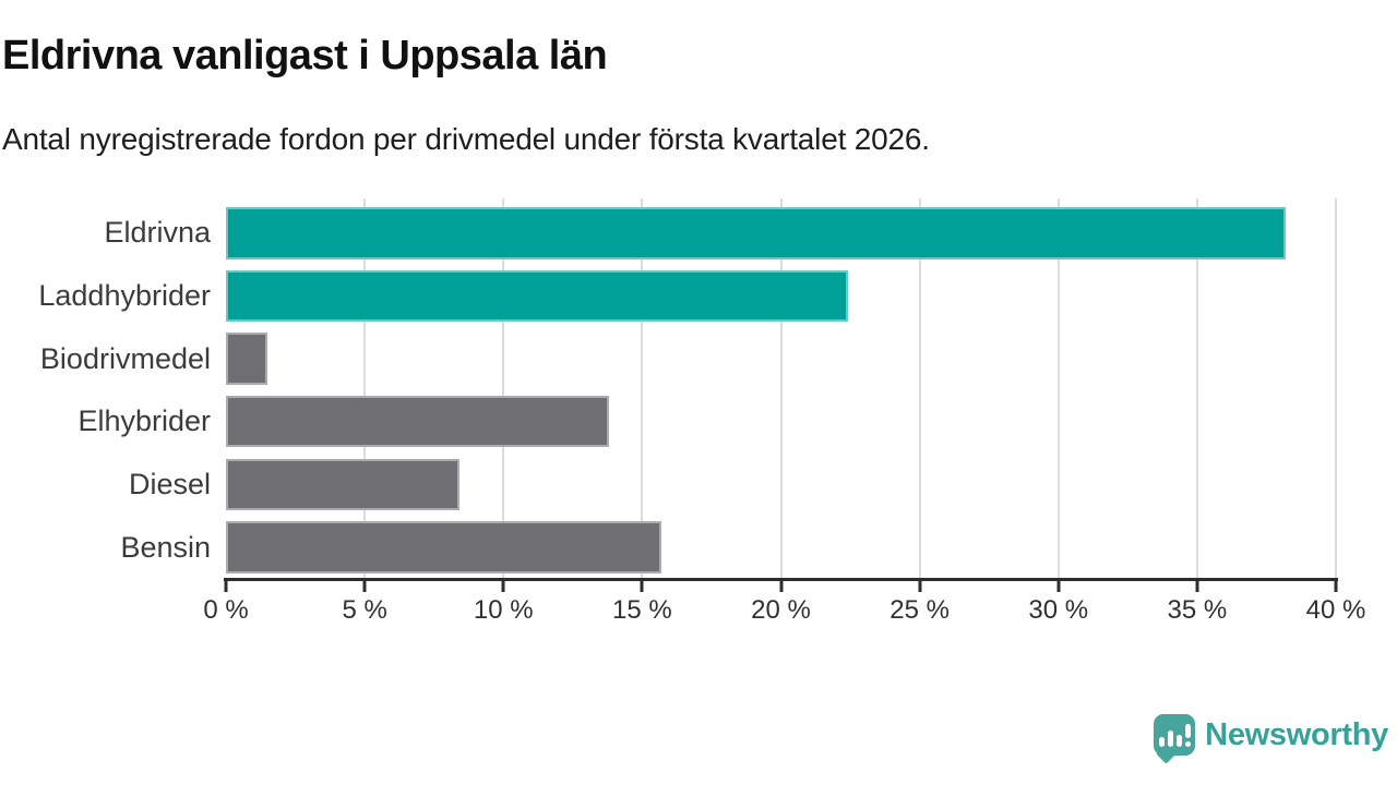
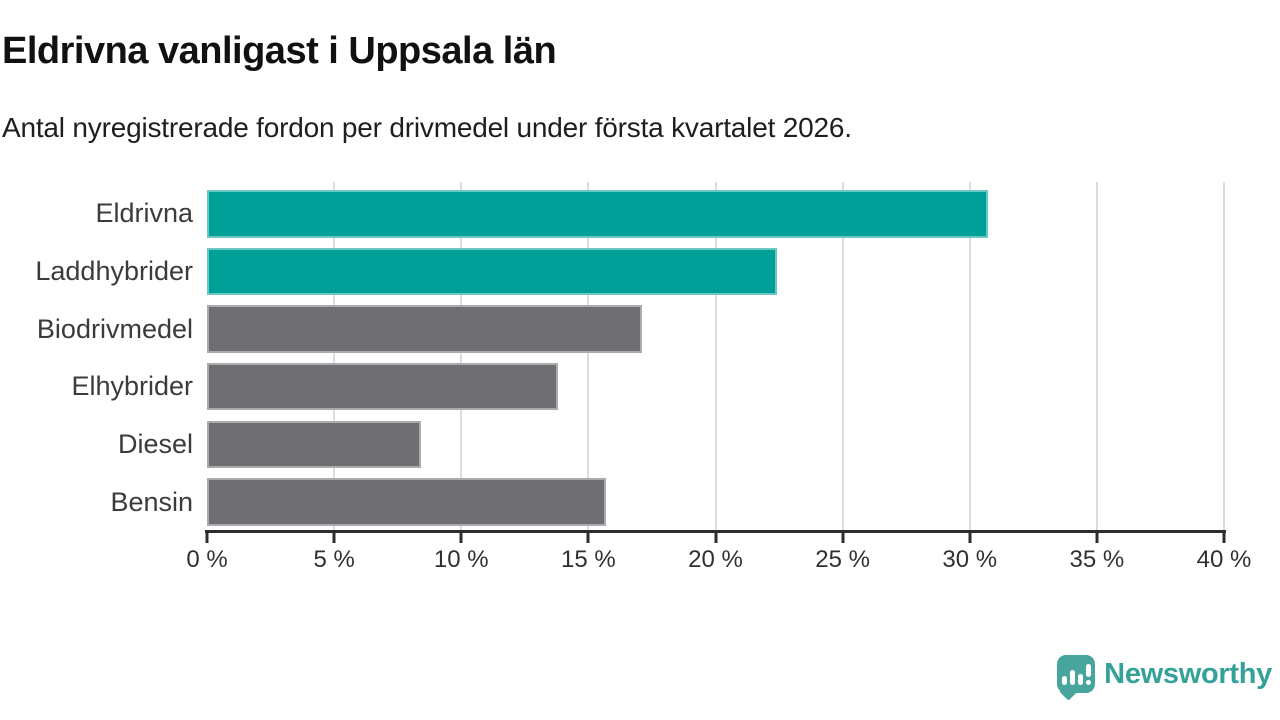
Eldrivna: 38.2% -> 30.7%
Biodrivmedel: 1.5% -> 17.1%
